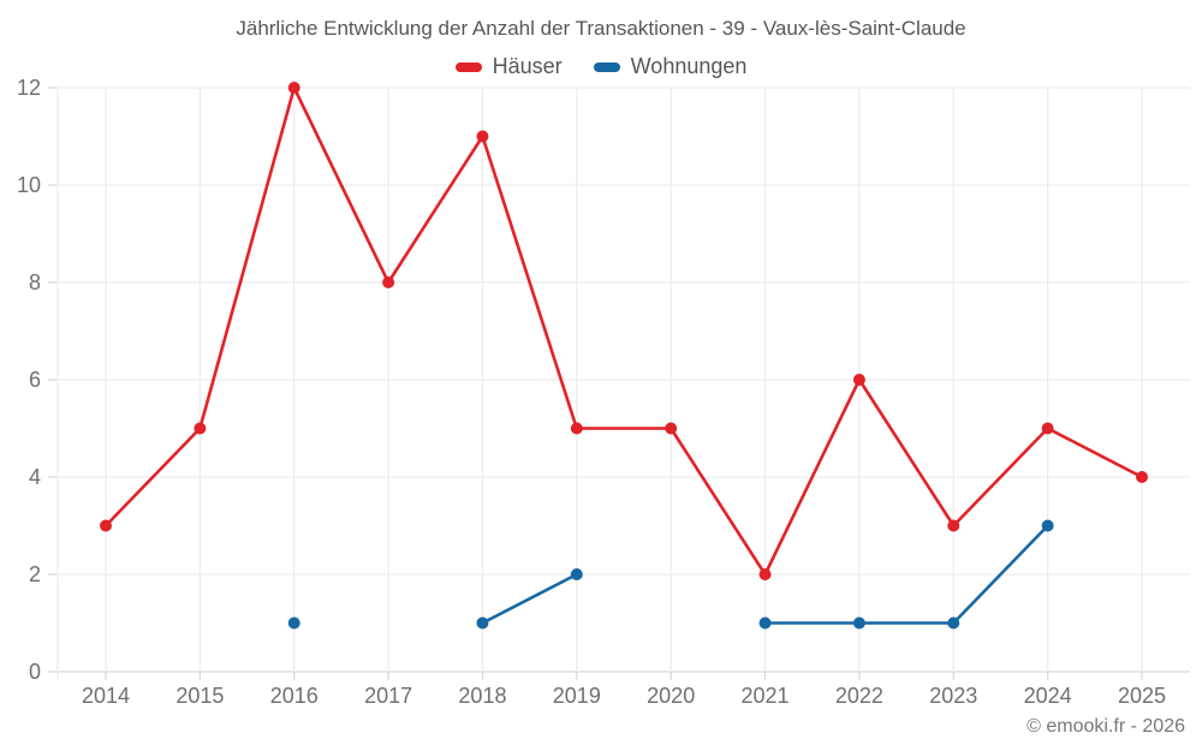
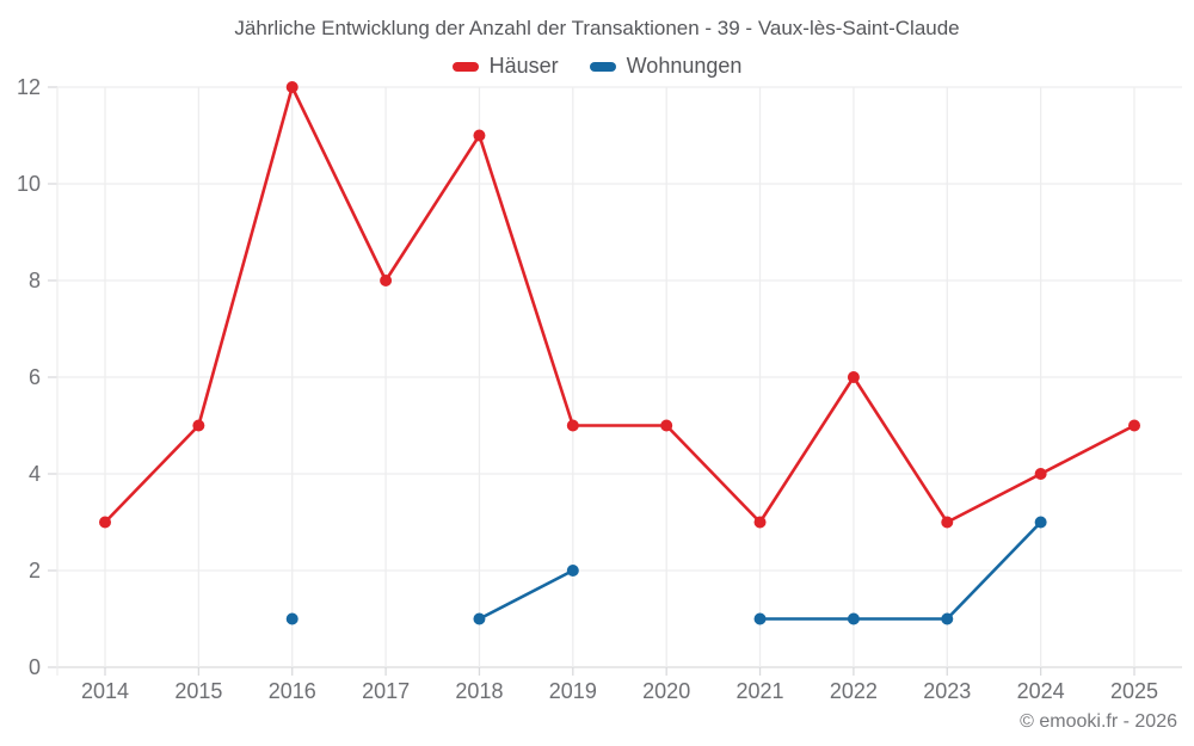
Häuser/2021: 2 -> 3
Häuser/2024: 5 -> 4
Häuser/2025: 4 -> 5
